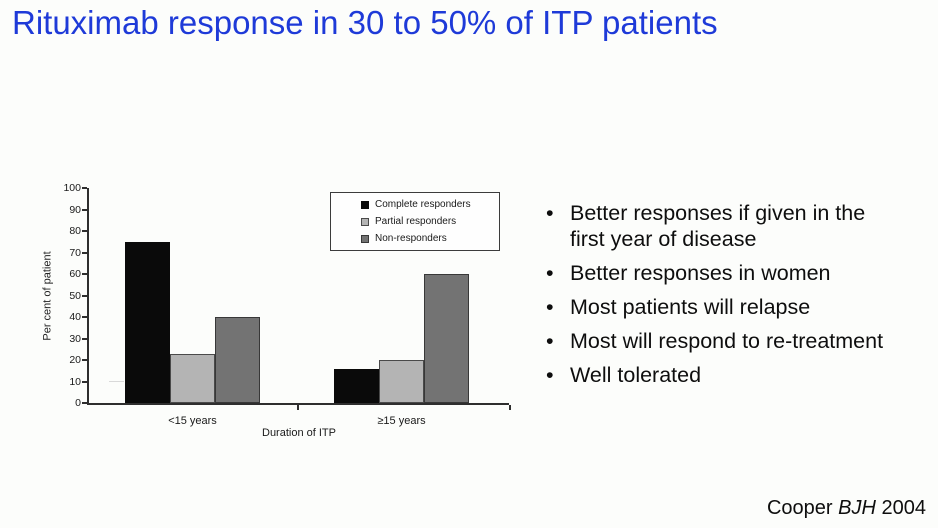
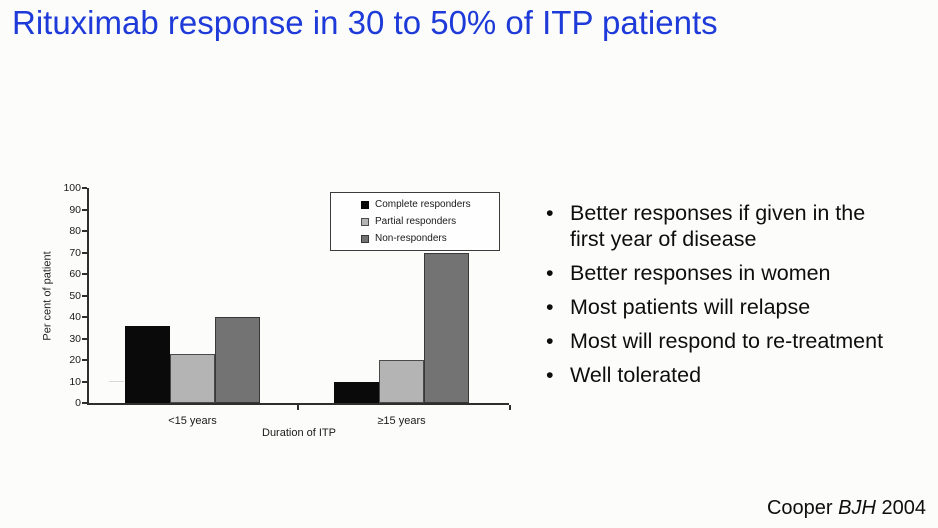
Complete responders/<15 years: 75 -> 36
Complete responders/≥15 years: 16 -> 10
Non-responders/≥15 years: 60 -> 70
